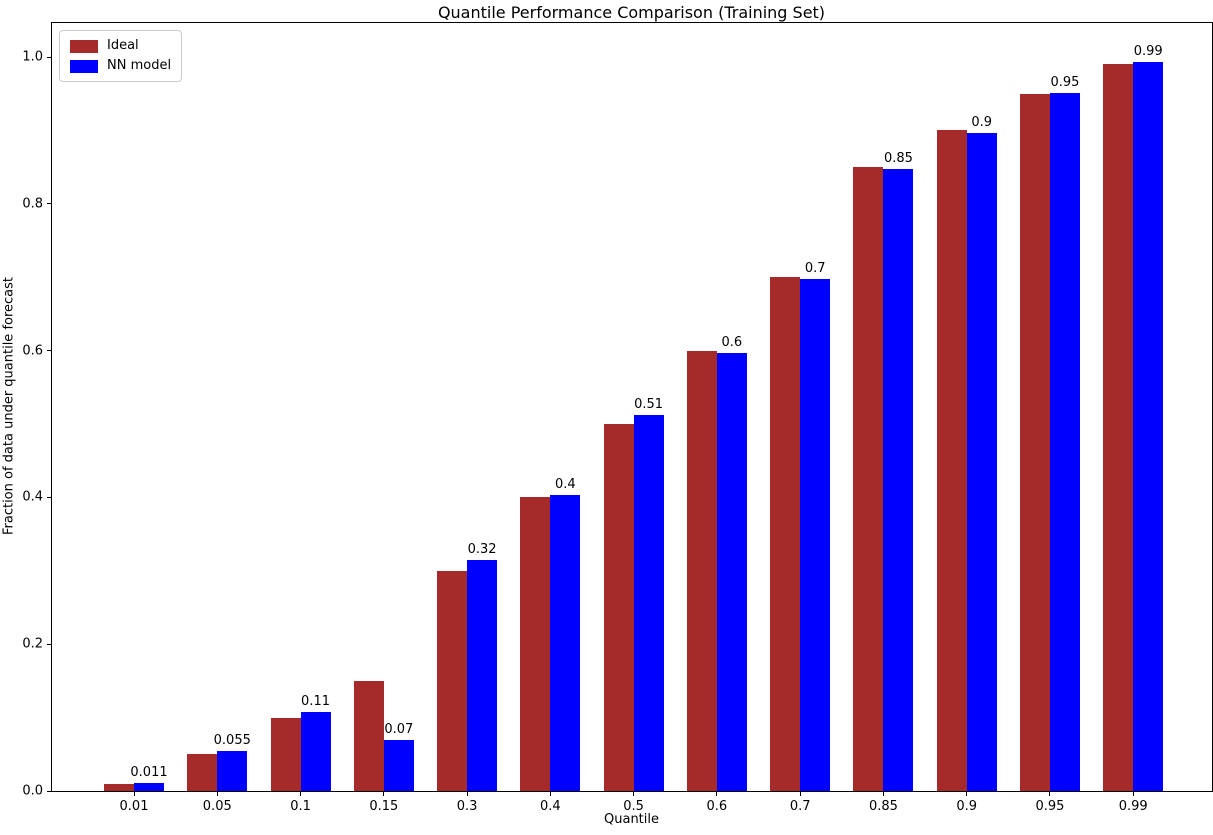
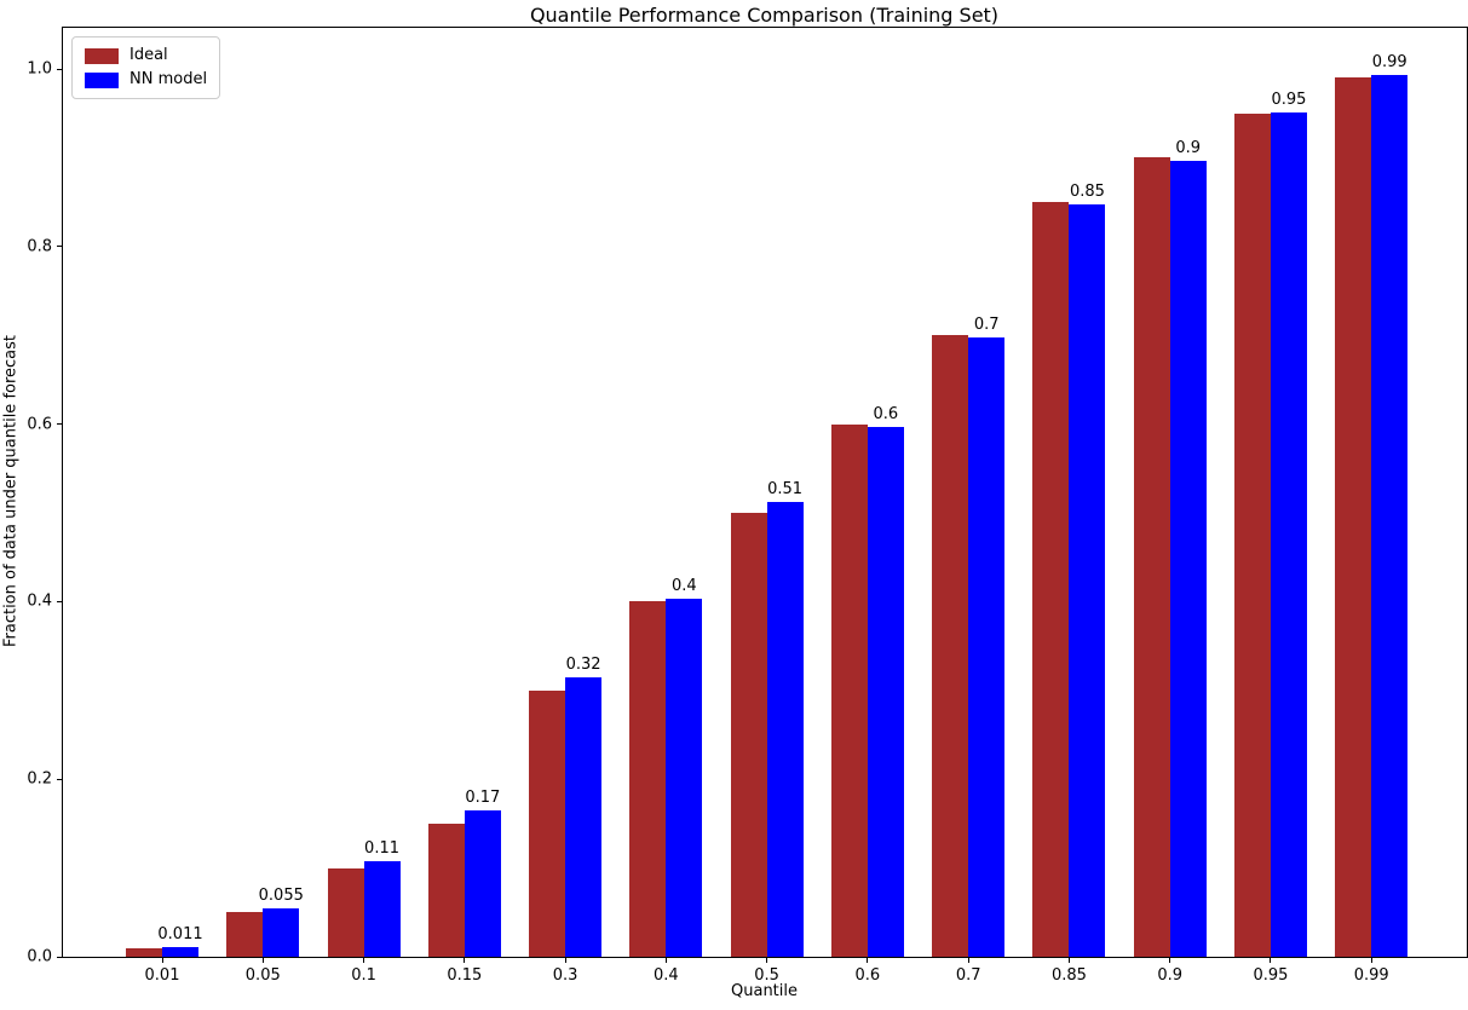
NN model/0.15: 0.07 -> 0.17
